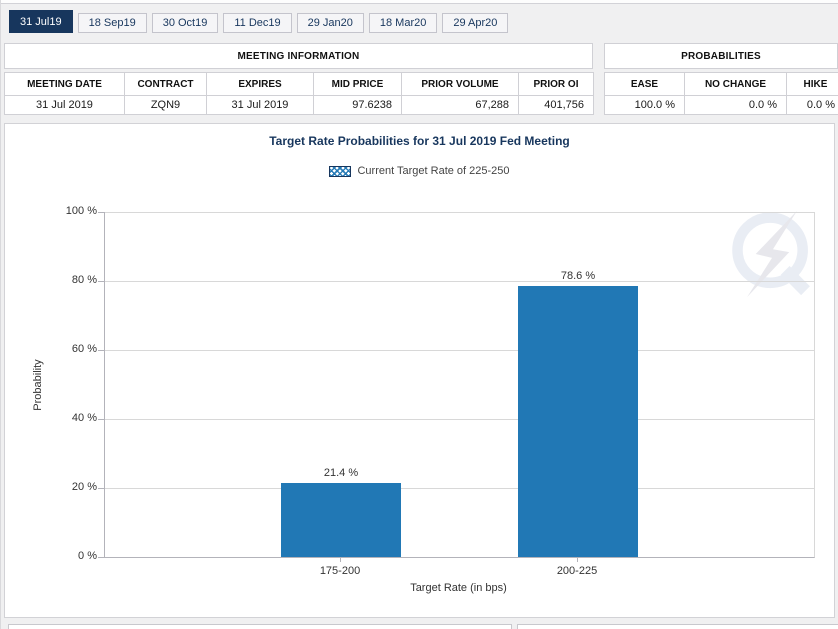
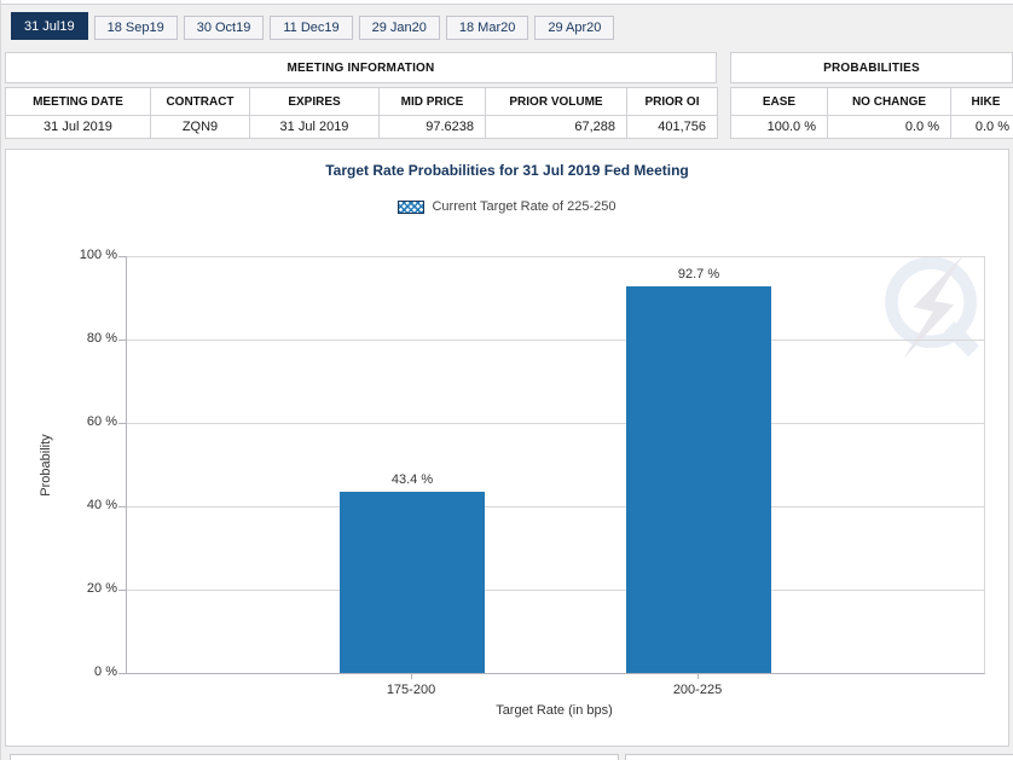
175-200: 21.4 -> 43.4
200-225: 78.6 -> 92.7
